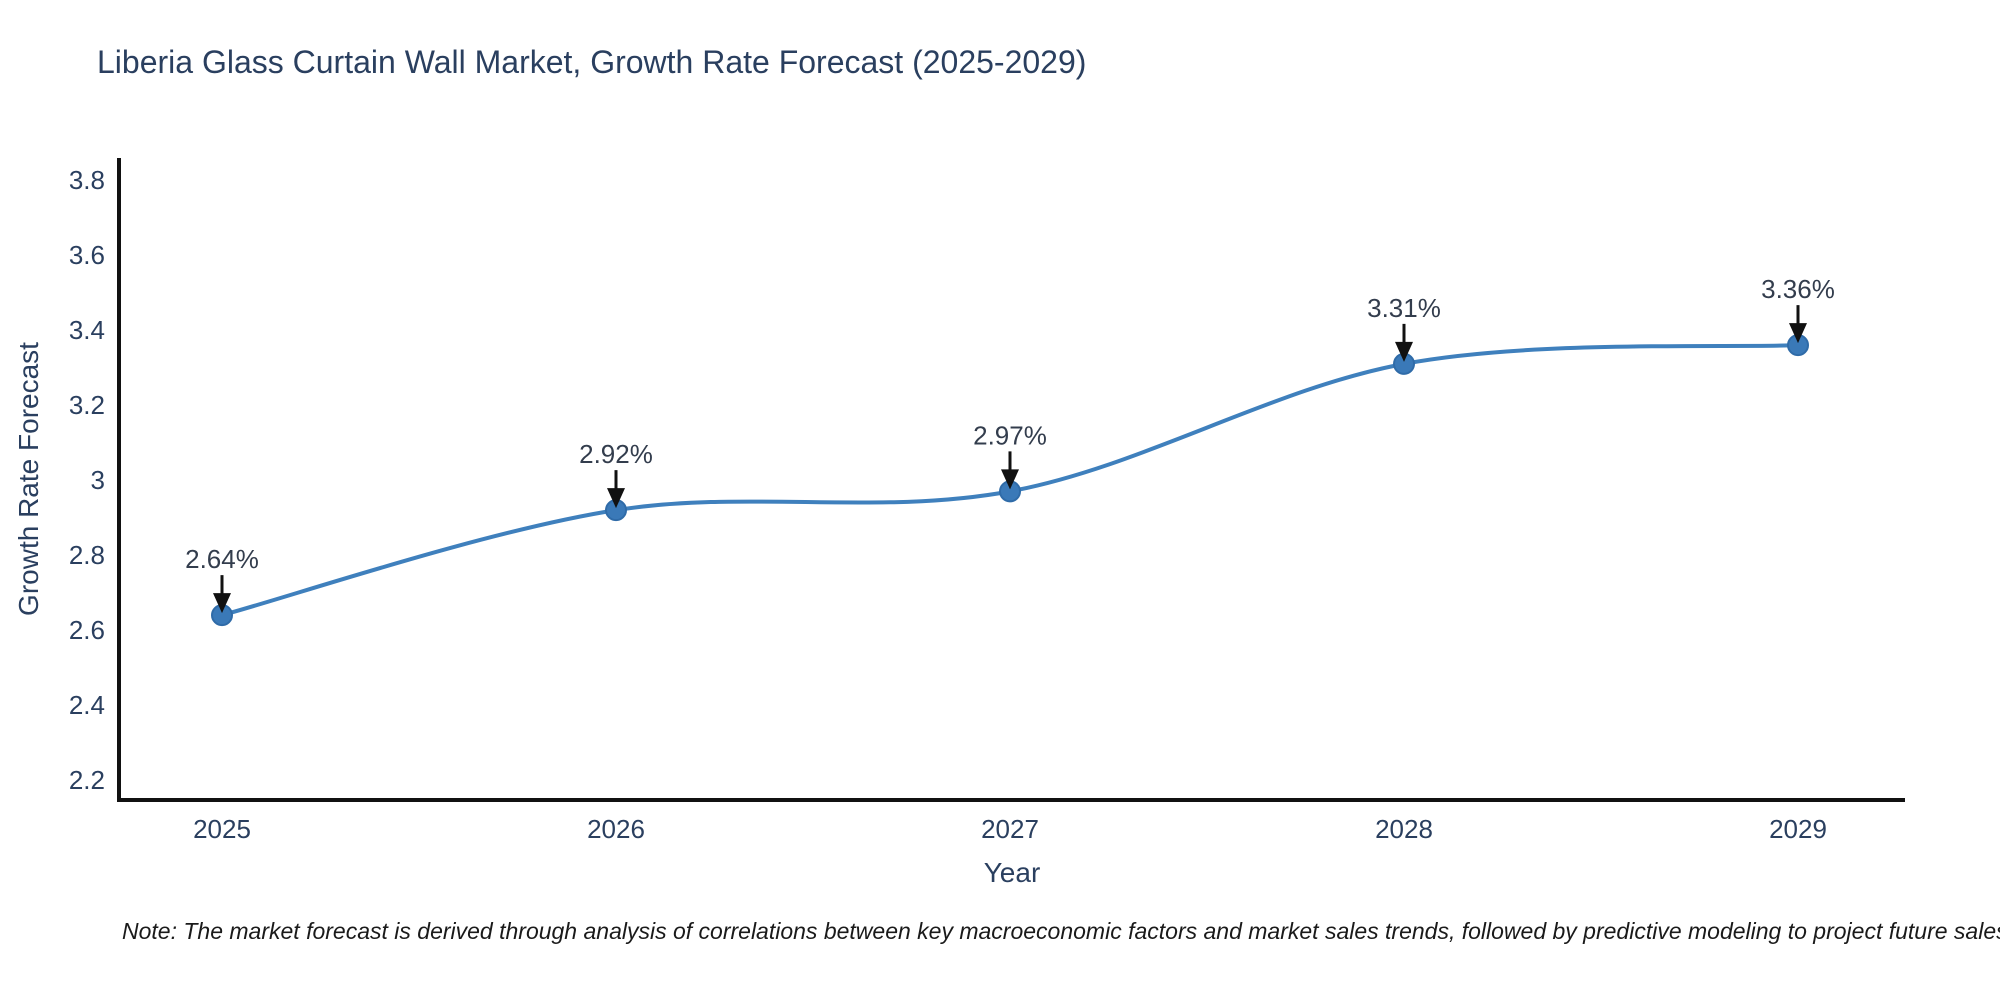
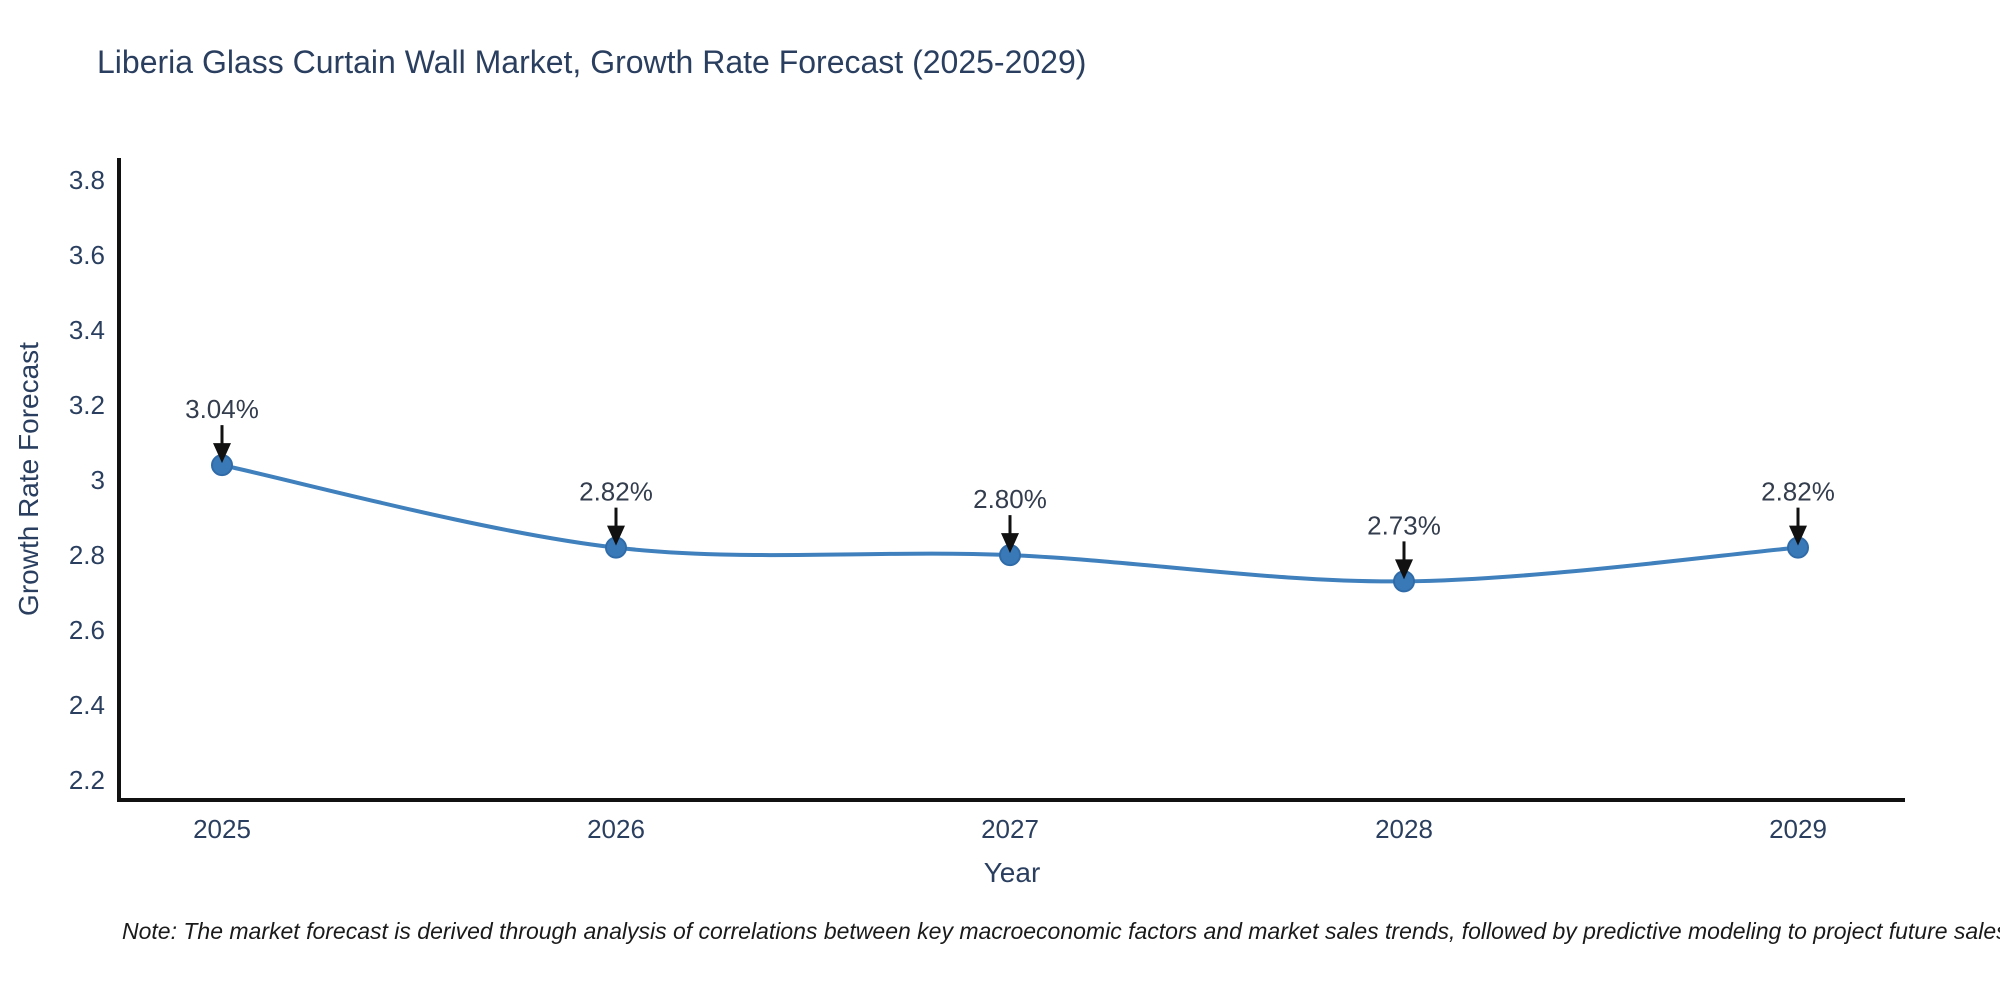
2025: 2.64% -> 3.04%
2026: 2.92% -> 2.82%
2027: 2.97% -> 2.80%
2028: 3.31% -> 2.73%
2029: 3.36% -> 2.82%
